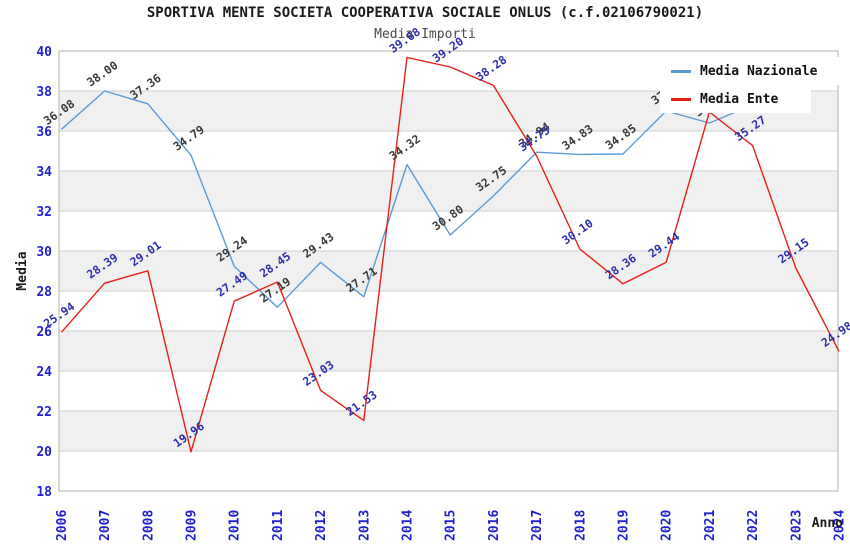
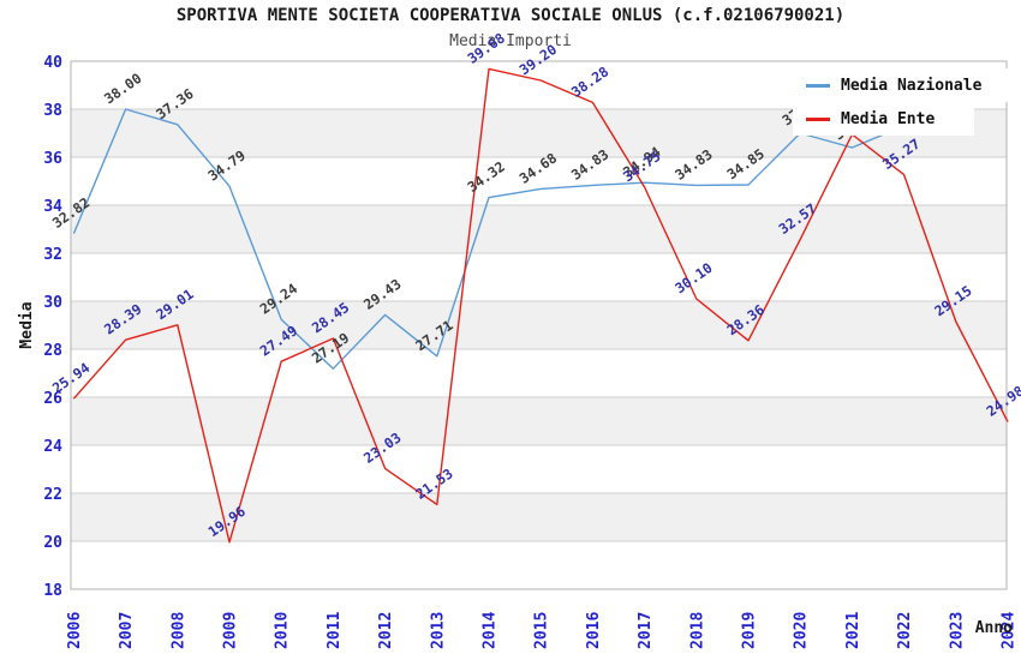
Media Nazionale/2006: 36.08 -> 32.82
Media Nazionale/2015: 30.80 -> 34.68
Media Nazionale/2016: 32.75 -> 34.83
Media Ente/2020: 29.44 -> 32.57
